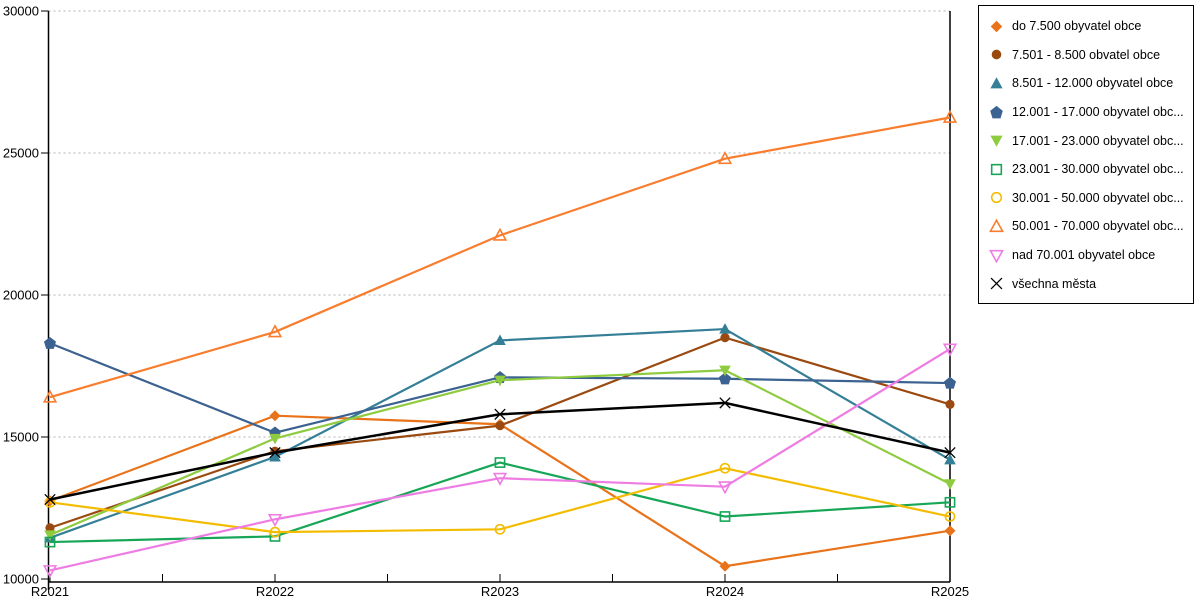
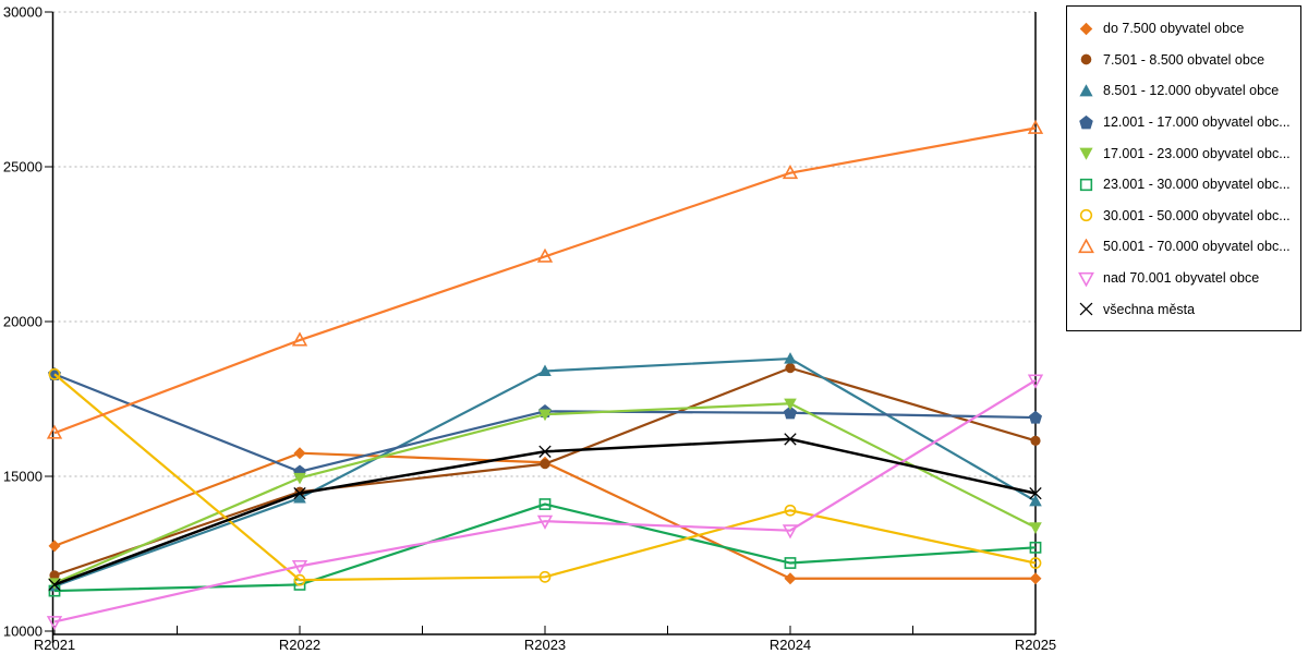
30.001 - 50.000 obyvatel obc.../R2021: 12700 -> 18300
všechna města/R2021: 12800 -> 11500
50.001 - 70.000 obyvatel obc.../R2022: 18700 -> 19400
do 7.500 obyvatel obce/R2024: 10400 -> 11700
